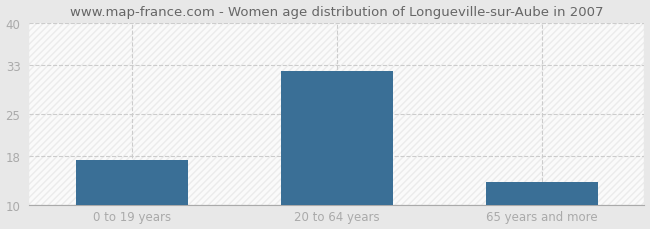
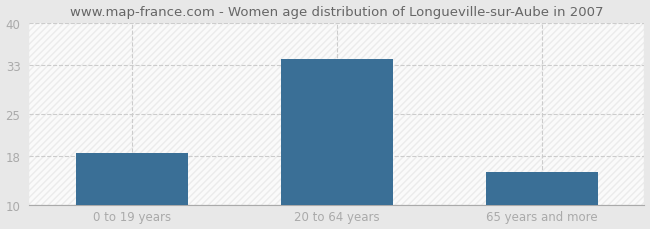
0 to 19 years: 17.4 -> 18.5
20 to 64 years: 32.0 -> 34.0
65 years and more: 13.8 -> 15.5
